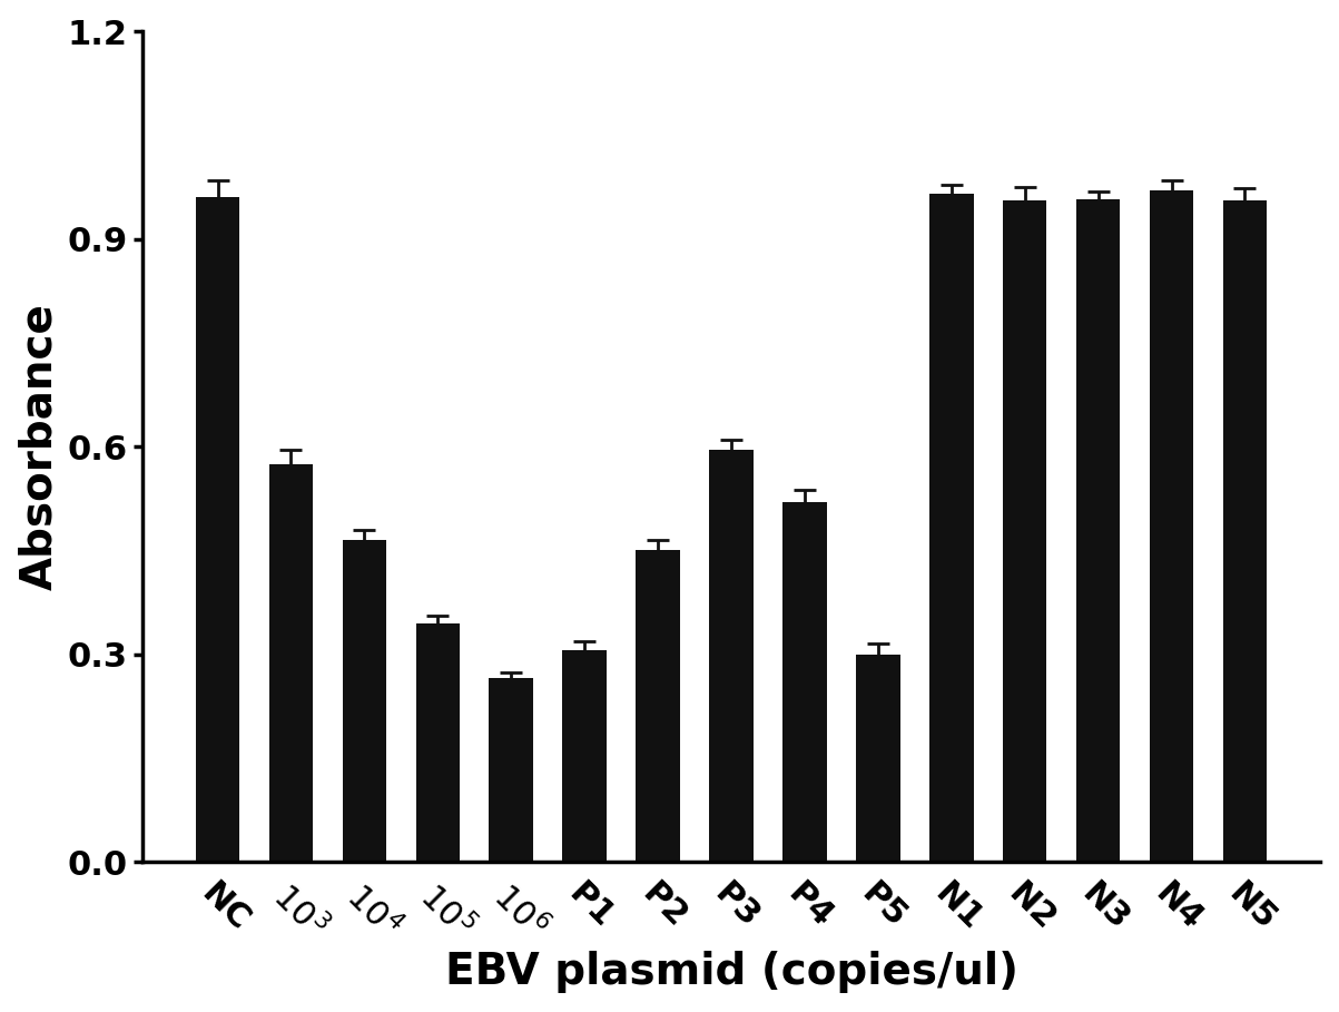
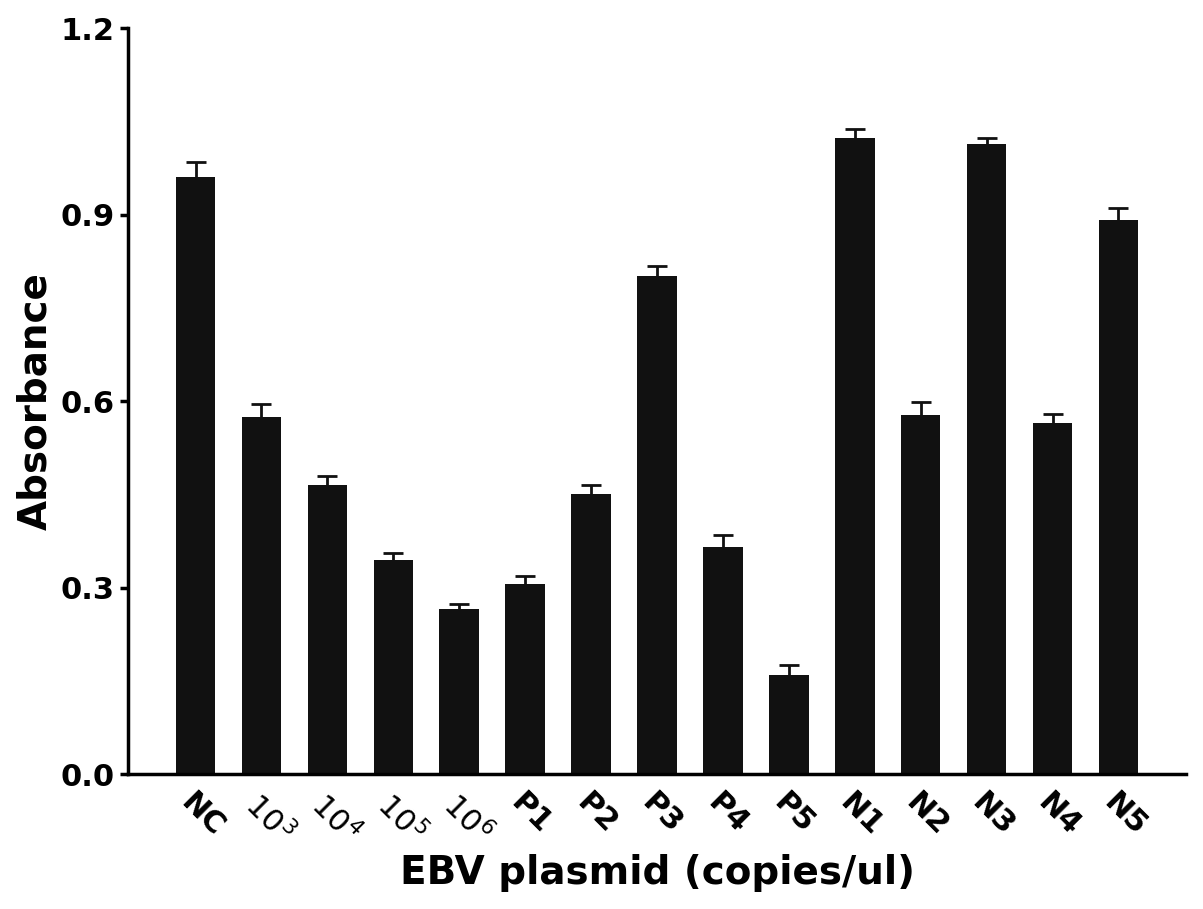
P3: 0.595 -> 0.802
P4: 0.520 -> 0.366
P5: 0.300 -> 0.160
N1: 0.965 -> 1.024
N2: 0.955 -> 0.578
N3: 0.958 -> 1.014
N4: 0.970 -> 0.564
N5: 0.955 -> 0.892
